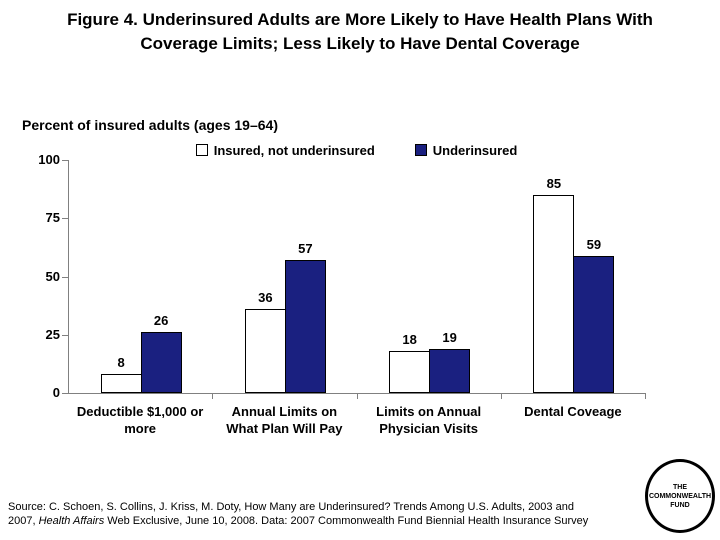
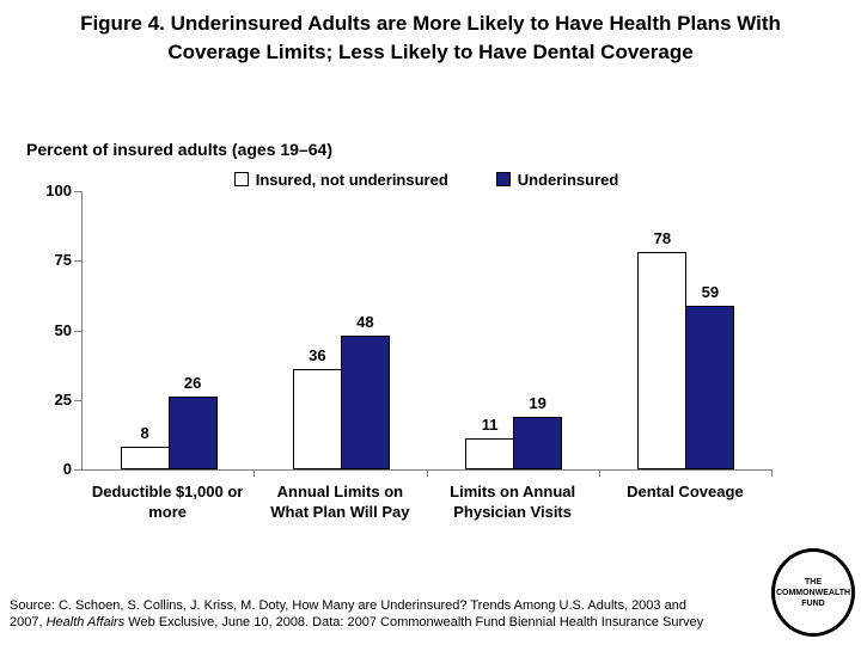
Underinsured/Annual Limits on What Plan Will Pay: 57 -> 48
Insured, not underinsured/Limits on Annual Physician Visits: 18 -> 11
Insured, not underinsured/Dental Coveage: 85 -> 78
